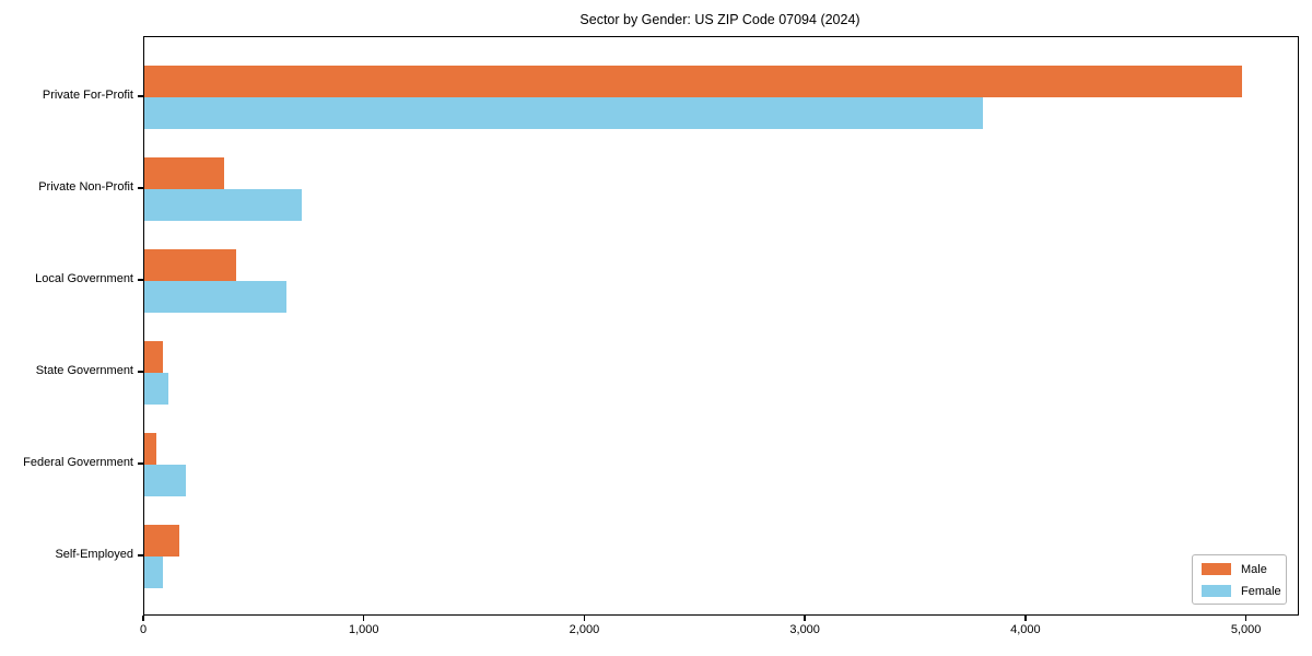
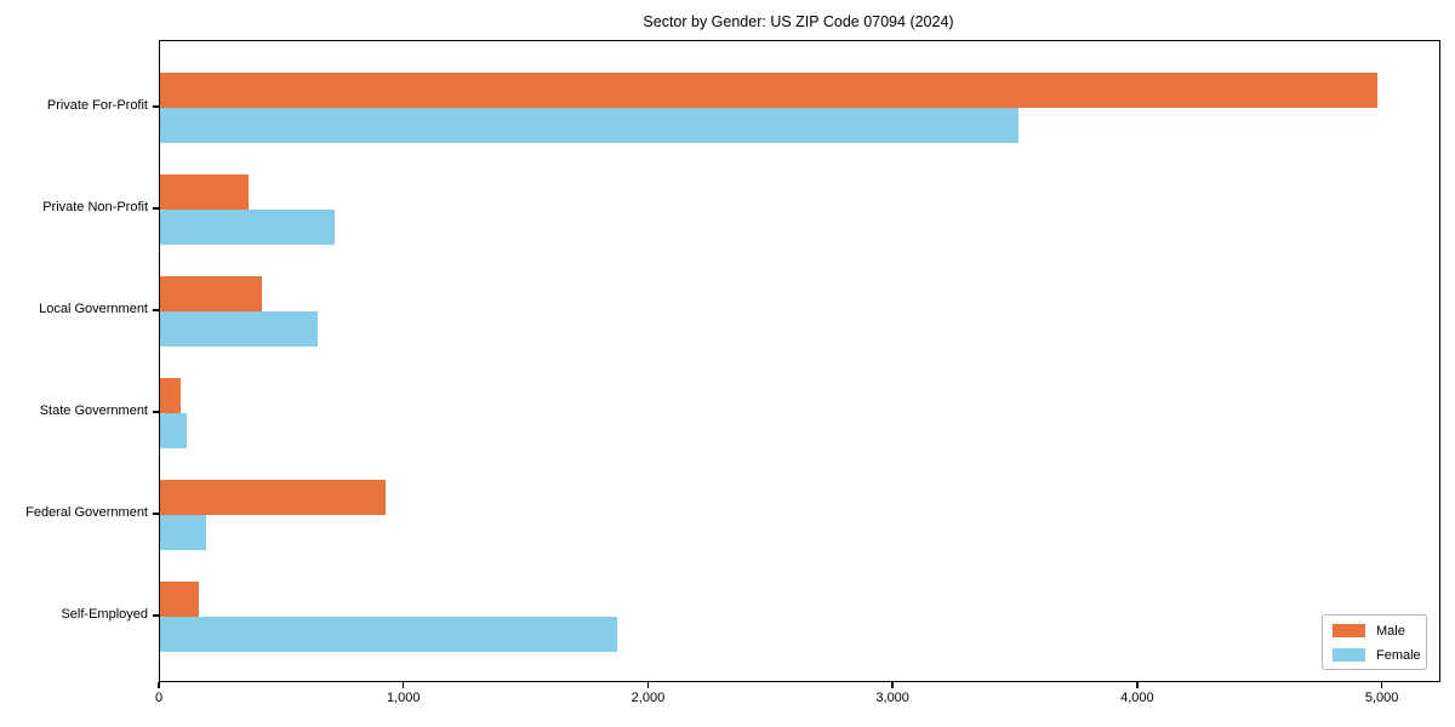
Female/Private For-Profit: 3800 -> 3510
Male/Federal Government: 60 -> 920
Female/Self-Employed: 80 -> 1870
